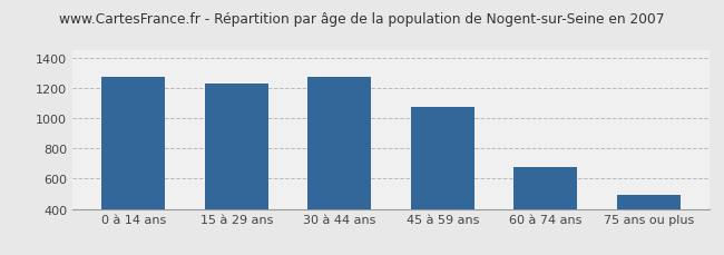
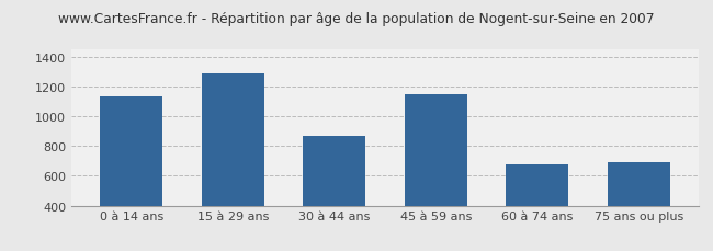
0 à 14 ans: 1270 -> 1130
15 à 29 ans: 1230 -> 1290
30 à 44 ans: 1270 -> 870
45 à 59 ans: 1080 -> 1150
75 ans ou plus: 490 -> 690
